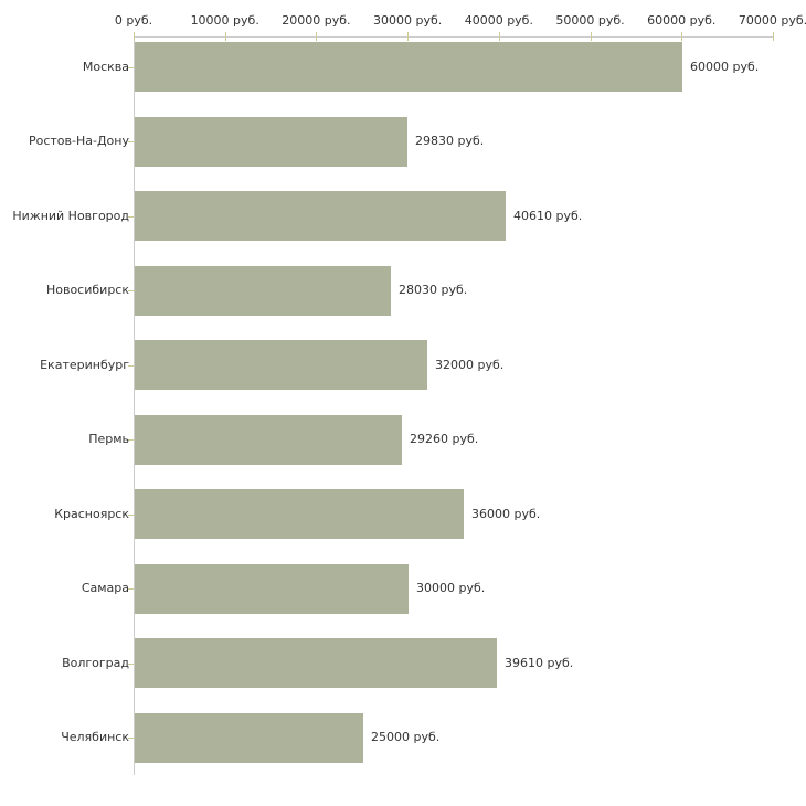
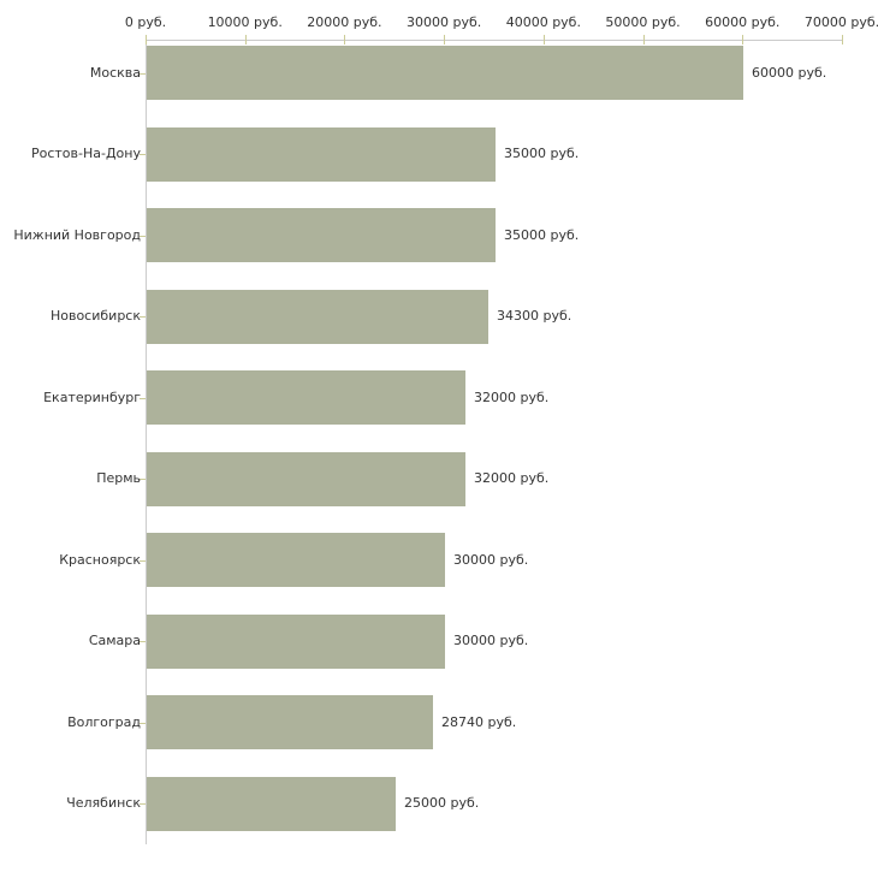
Ростов-На-Дону: 29830 -> 35000
Нижний Новгород: 40610 -> 35000
Новосибирск: 28030 -> 34300
Пермь: 29260 -> 32000
Красноярск: 36000 -> 30000
Волгоград: 39610 -> 28740
